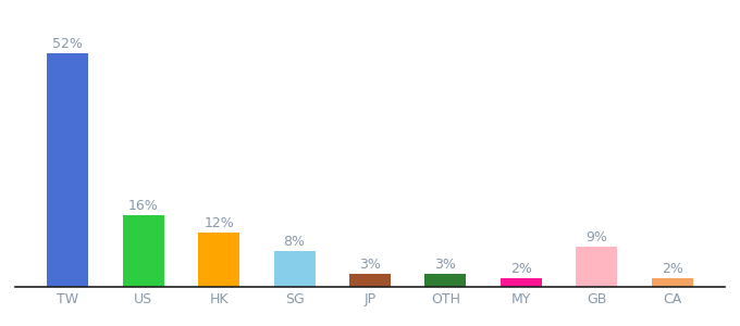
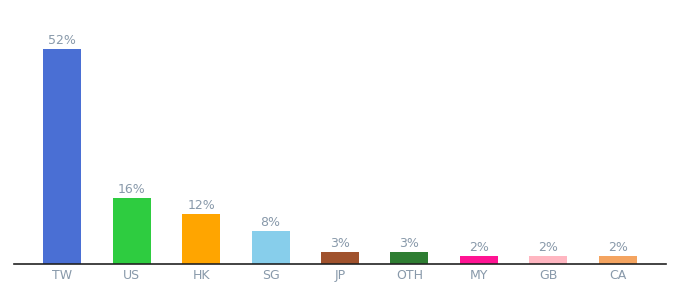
GB: 9% -> 2%
